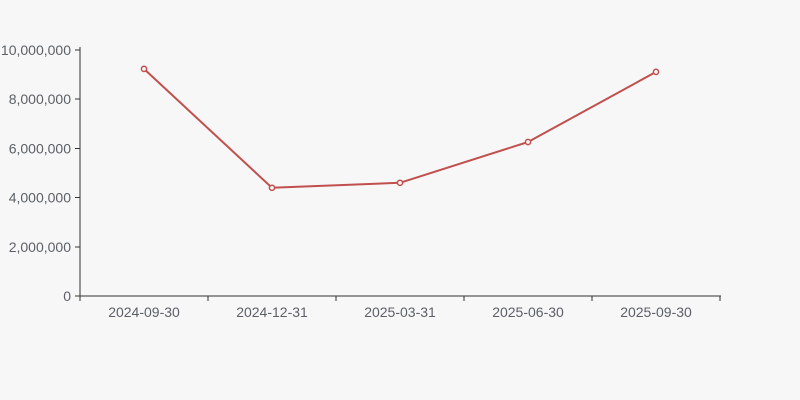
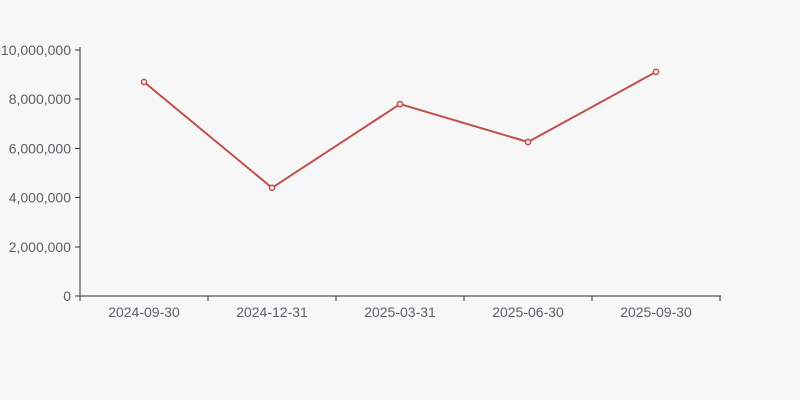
2024-09-30: 9200000 -> 8700000
2025-03-31: 4600000 -> 7800000
